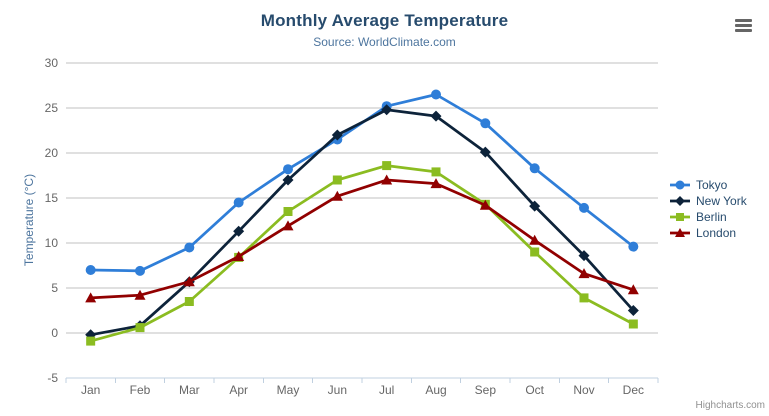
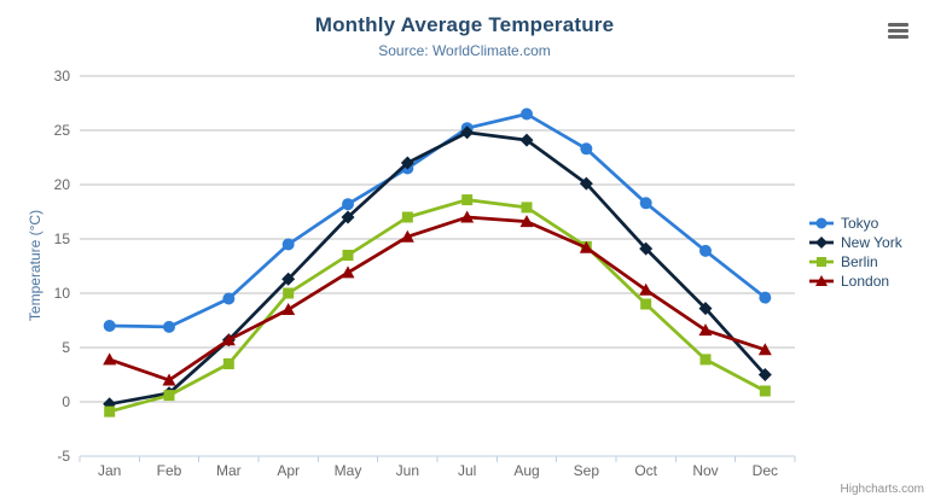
London/Feb: 4 -> 2
Berlin/Apr: 8 -> 10
